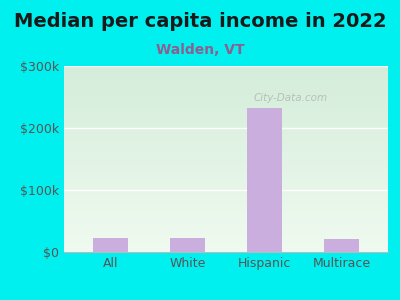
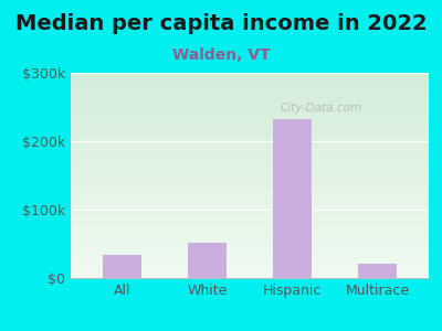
All: $22k -> $34k
White: $22k -> $52k
